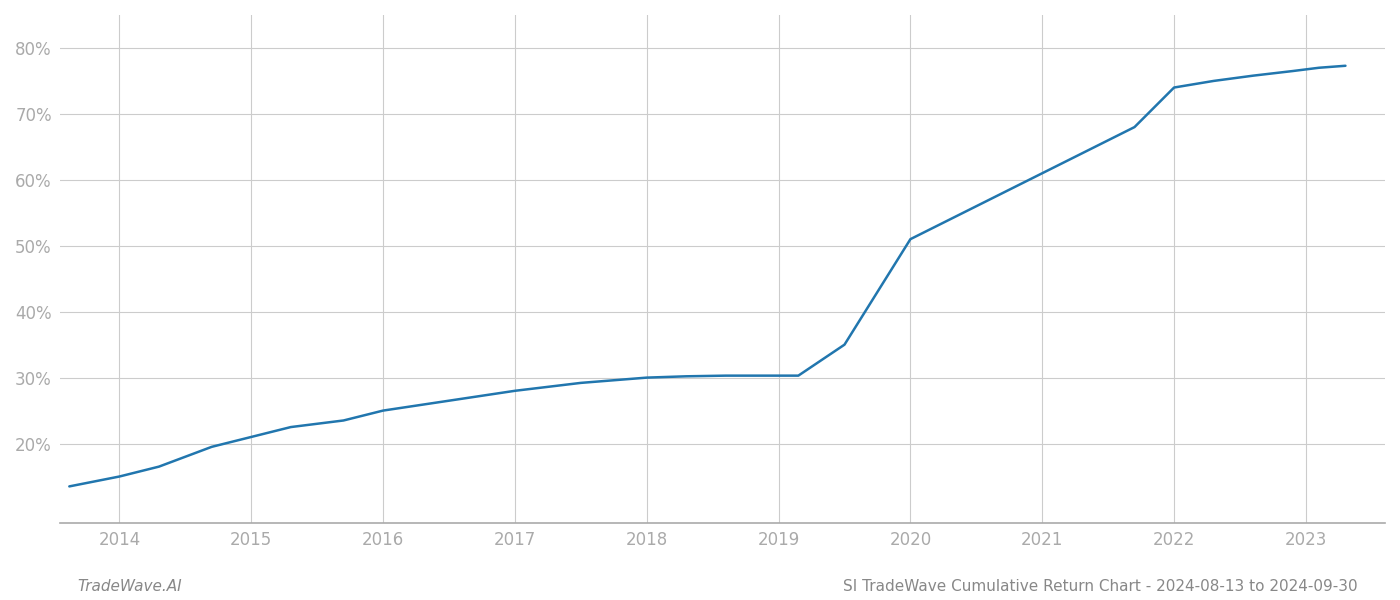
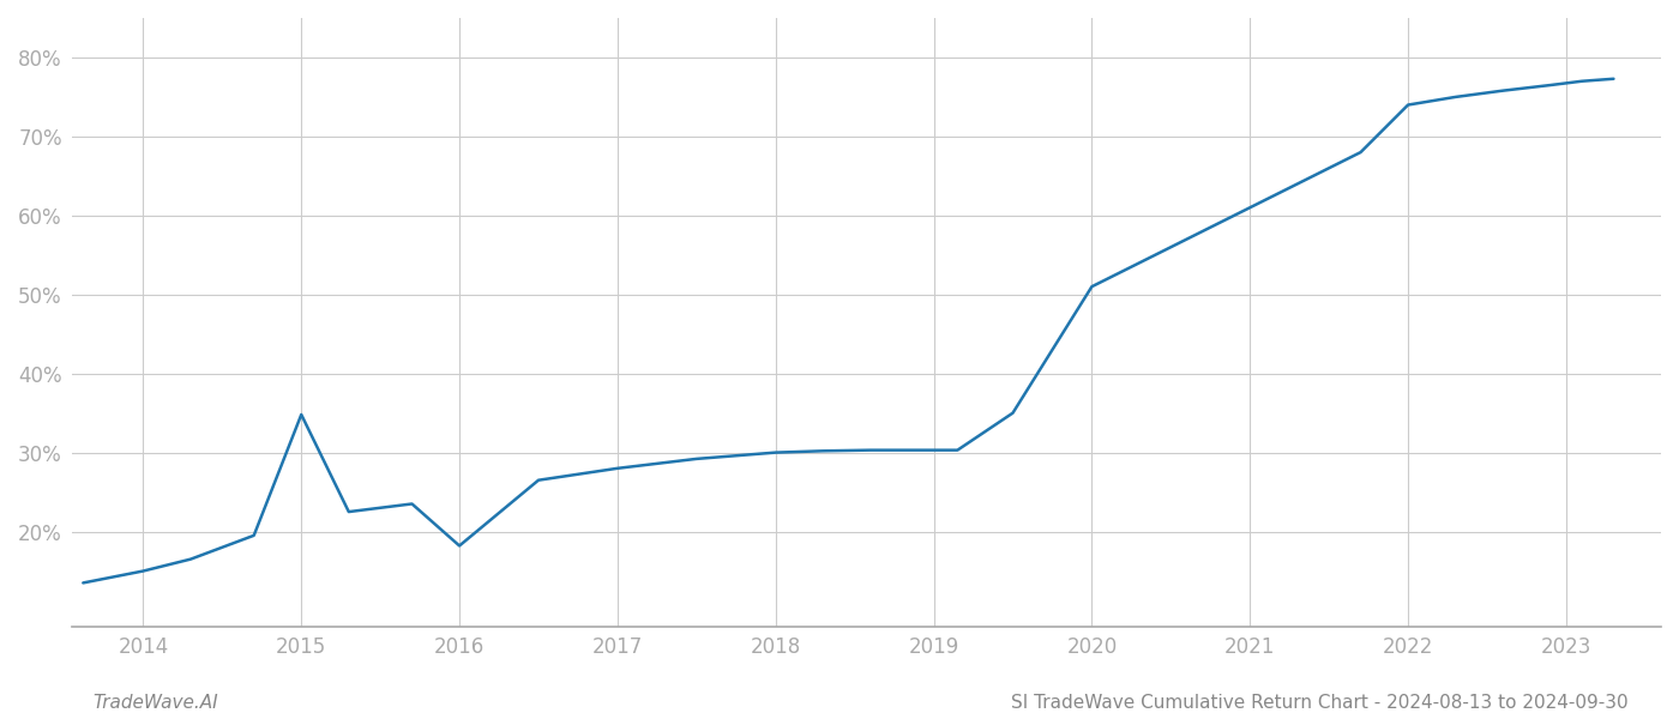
2015: 21.0% -> 34.8%
2016: 25.0% -> 18.2%
